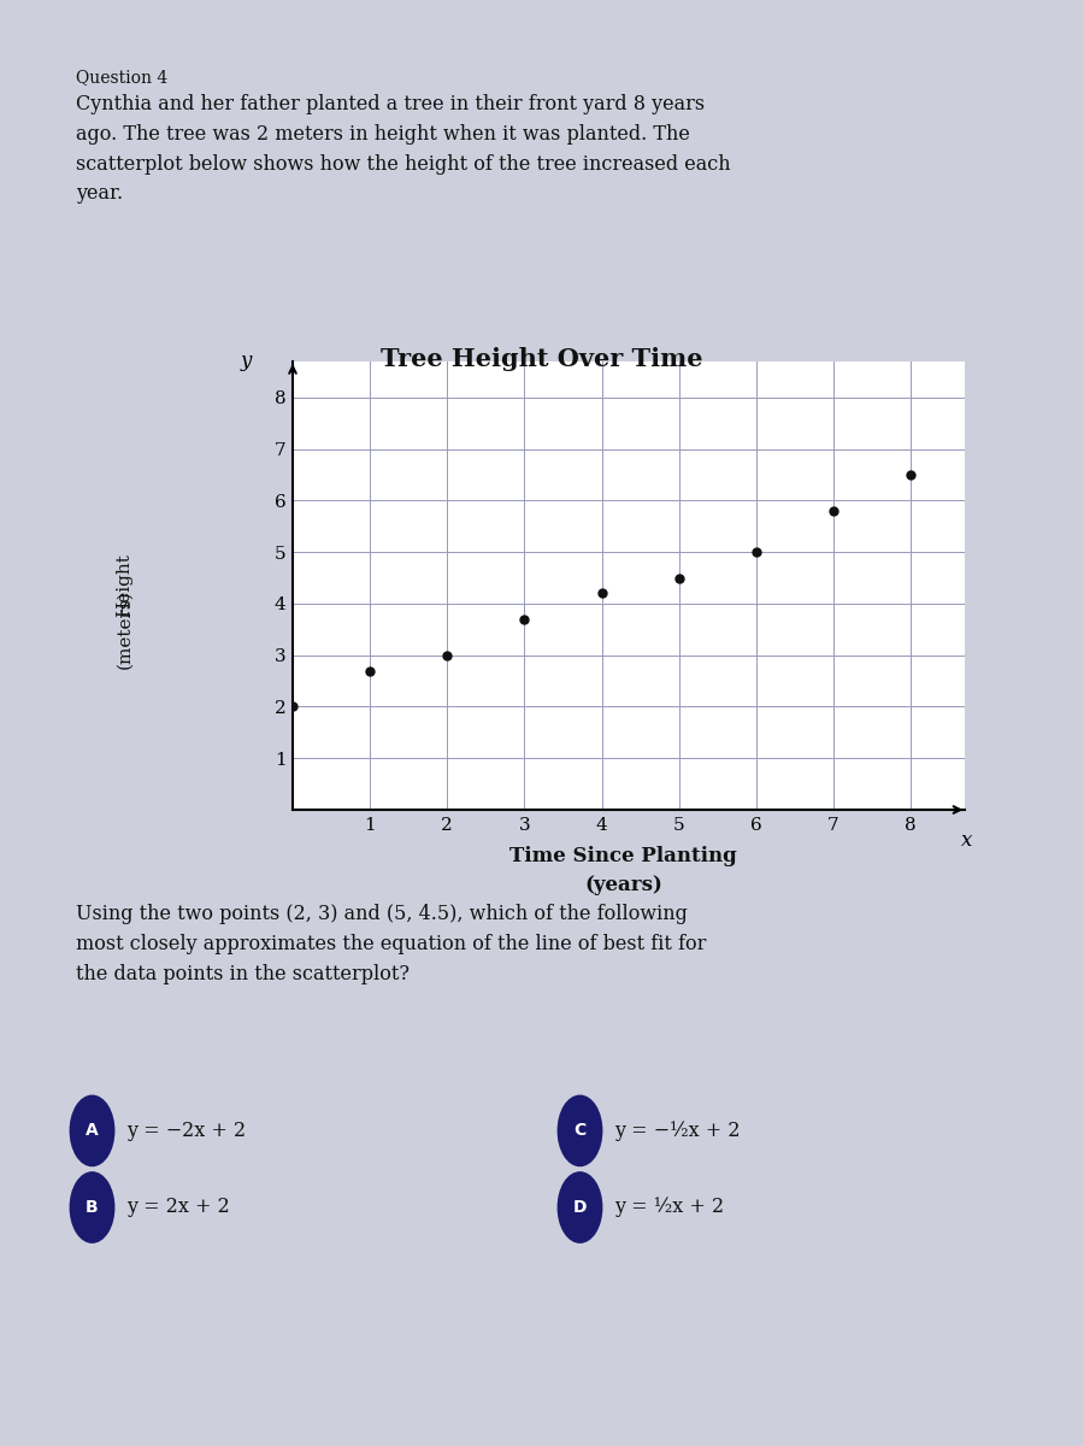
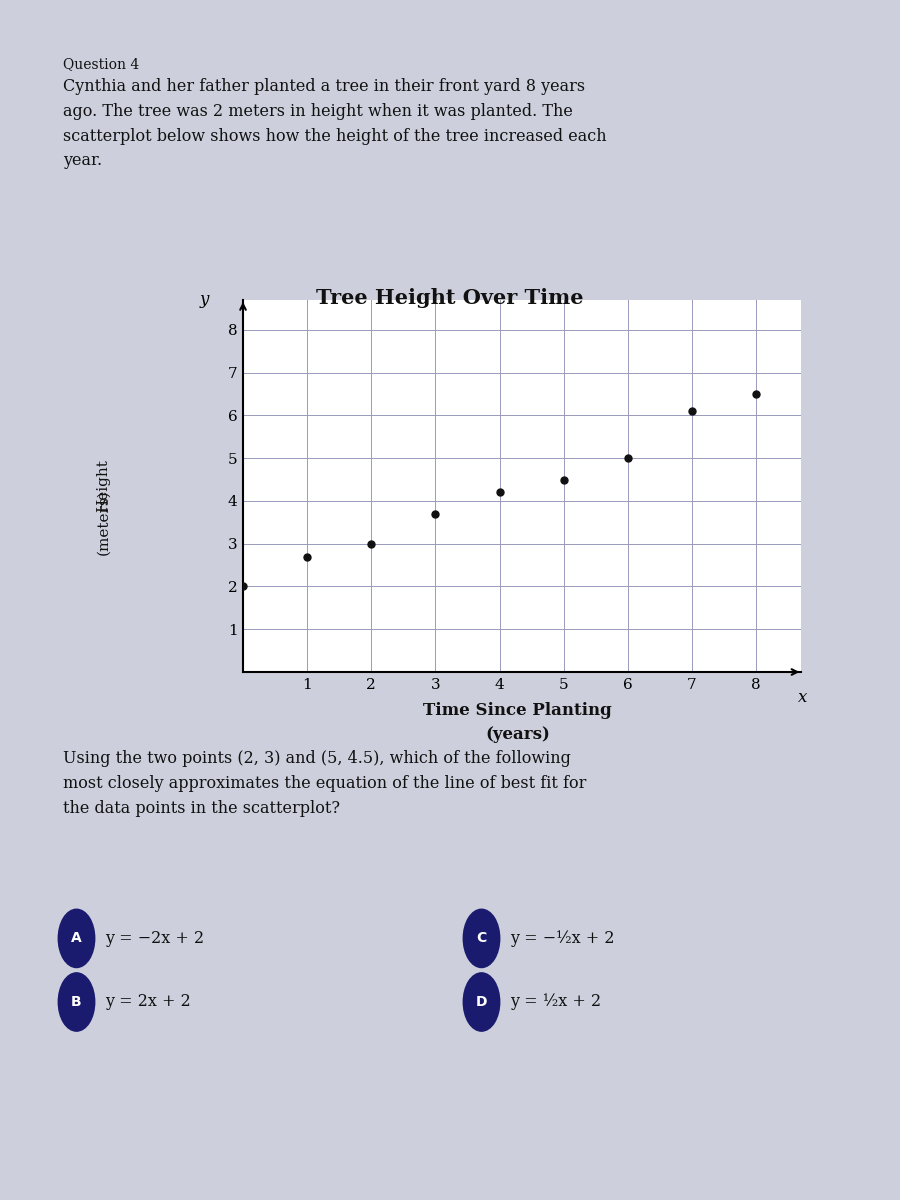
7: 5.8 -> 6.1
